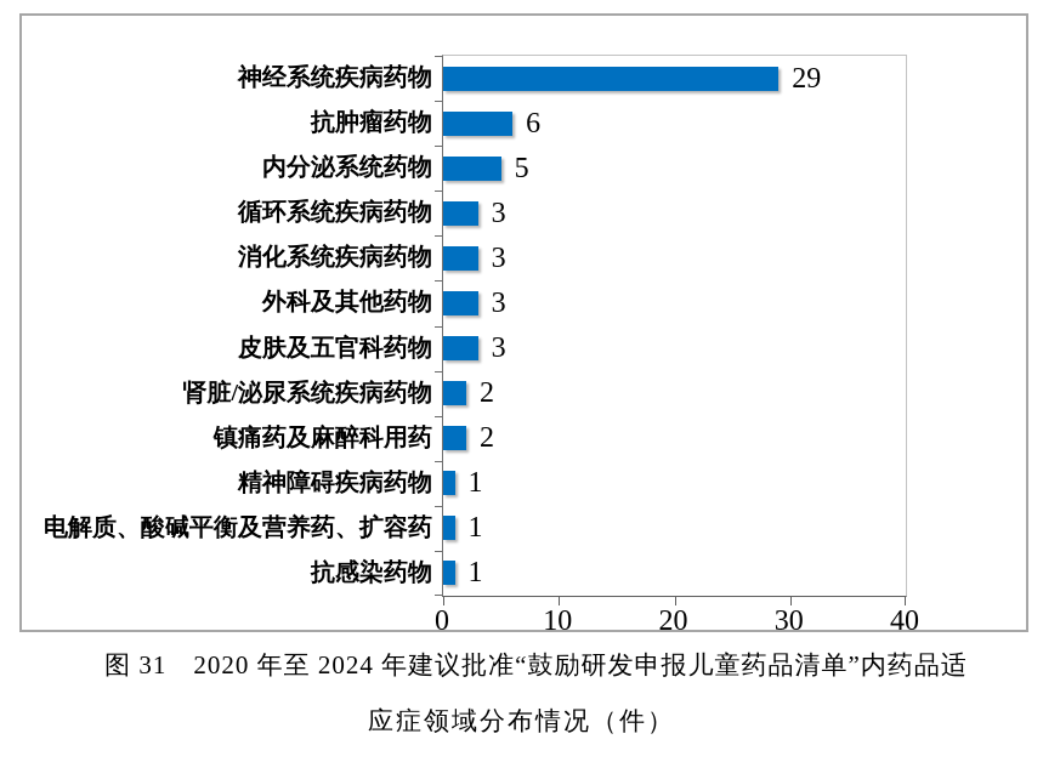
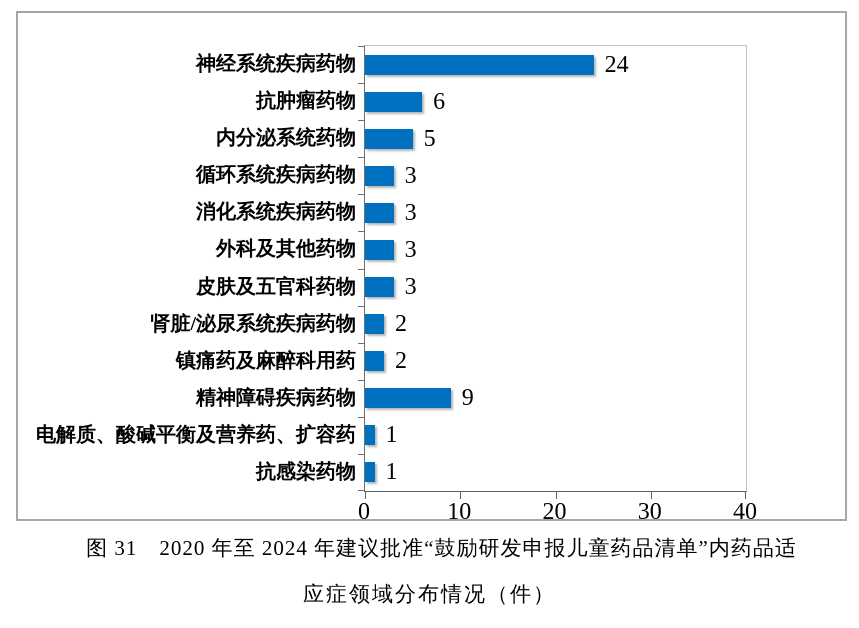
神经系统疾病药物: 29 -> 24
精神障碍疾病药物: 1 -> 9
